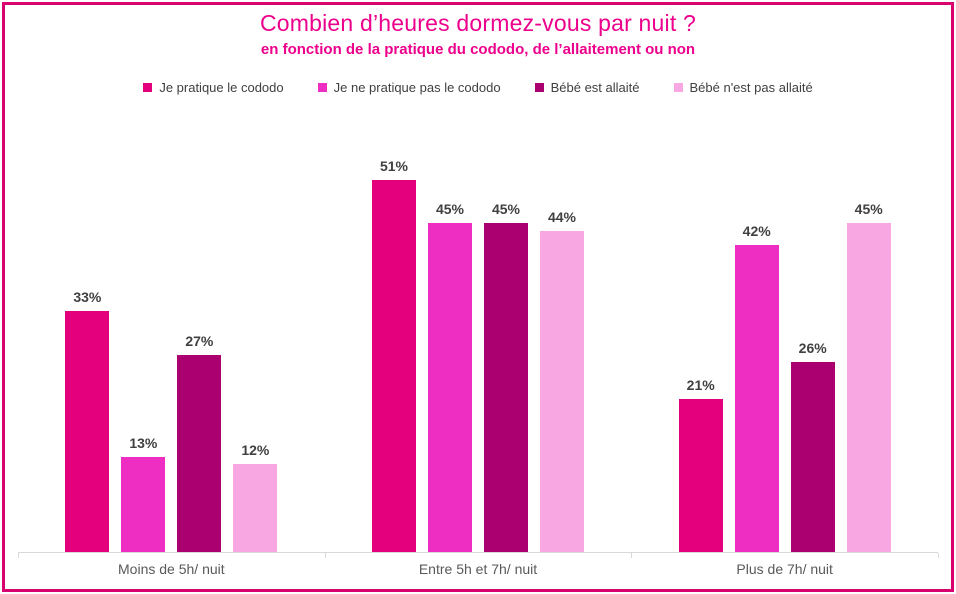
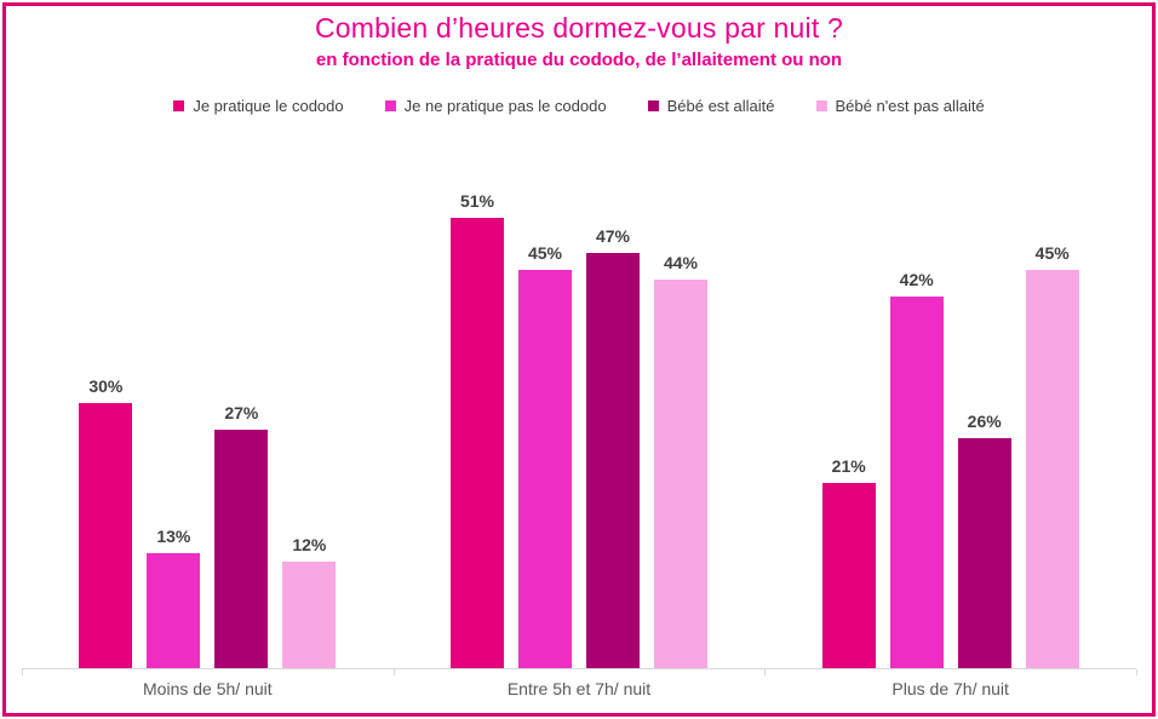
Je pratique le cododo/Moins de 5h/ nuit: 33% -> 30%
Bébé est allaité/Entre 5h et 7h/ nuit: 45% -> 47%
